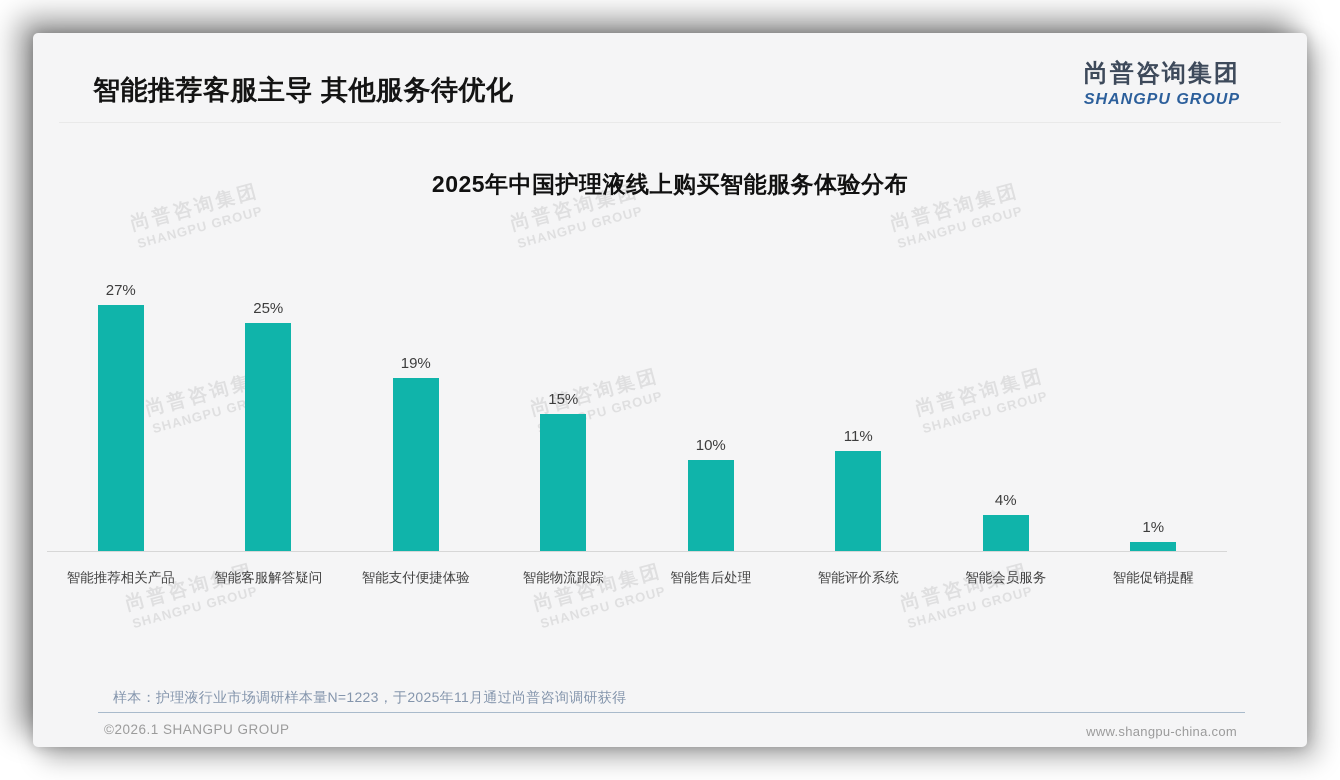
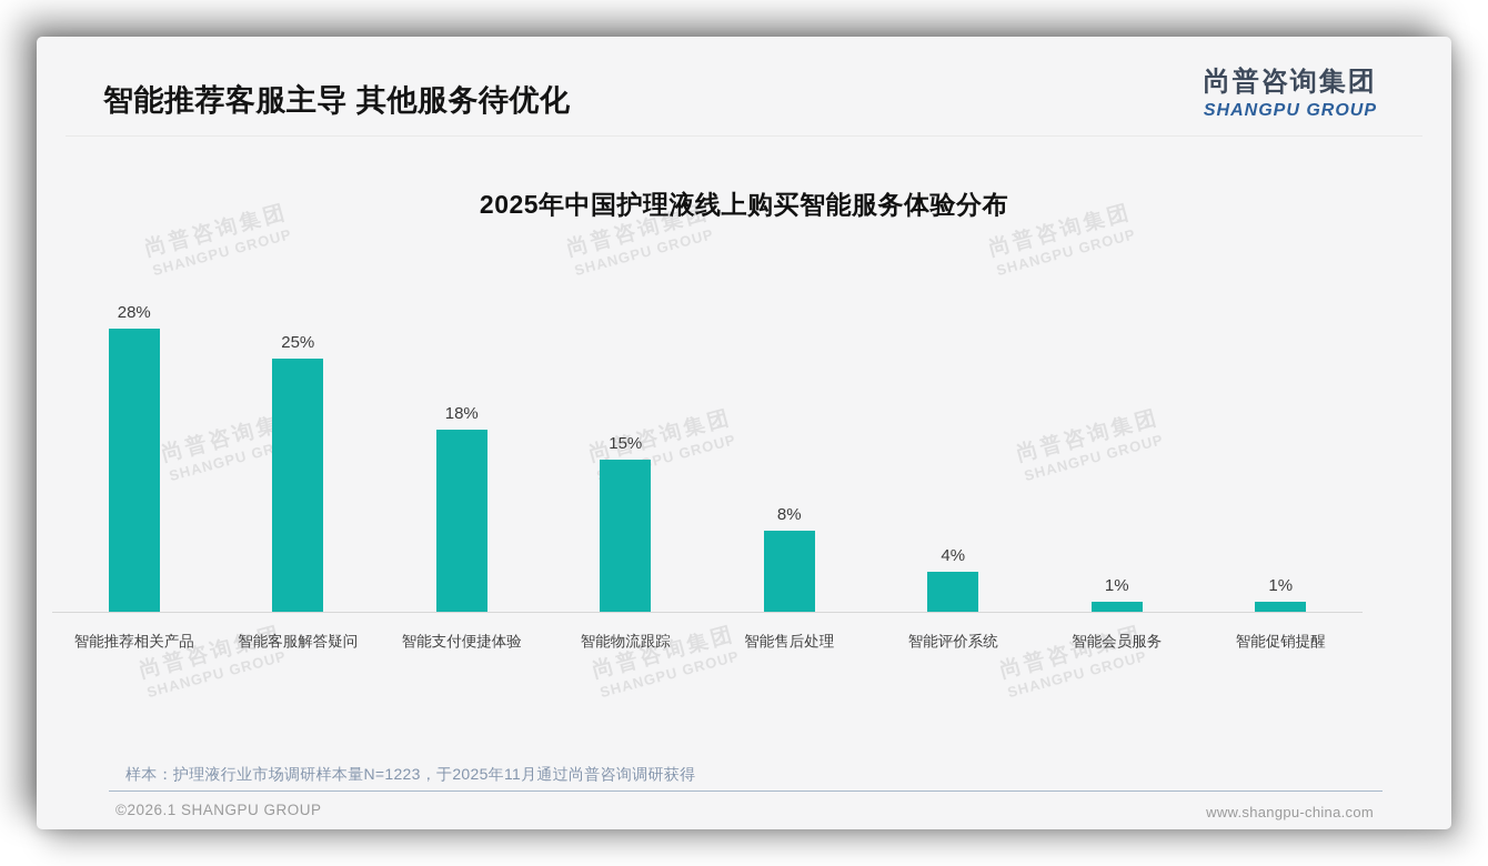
智能推荐相关产品: 27% -> 28%
智能支付便捷体验: 19% -> 18%
智能售后处理: 10% -> 8%
智能评价系统: 11% -> 4%
智能会员服务: 4% -> 1%
